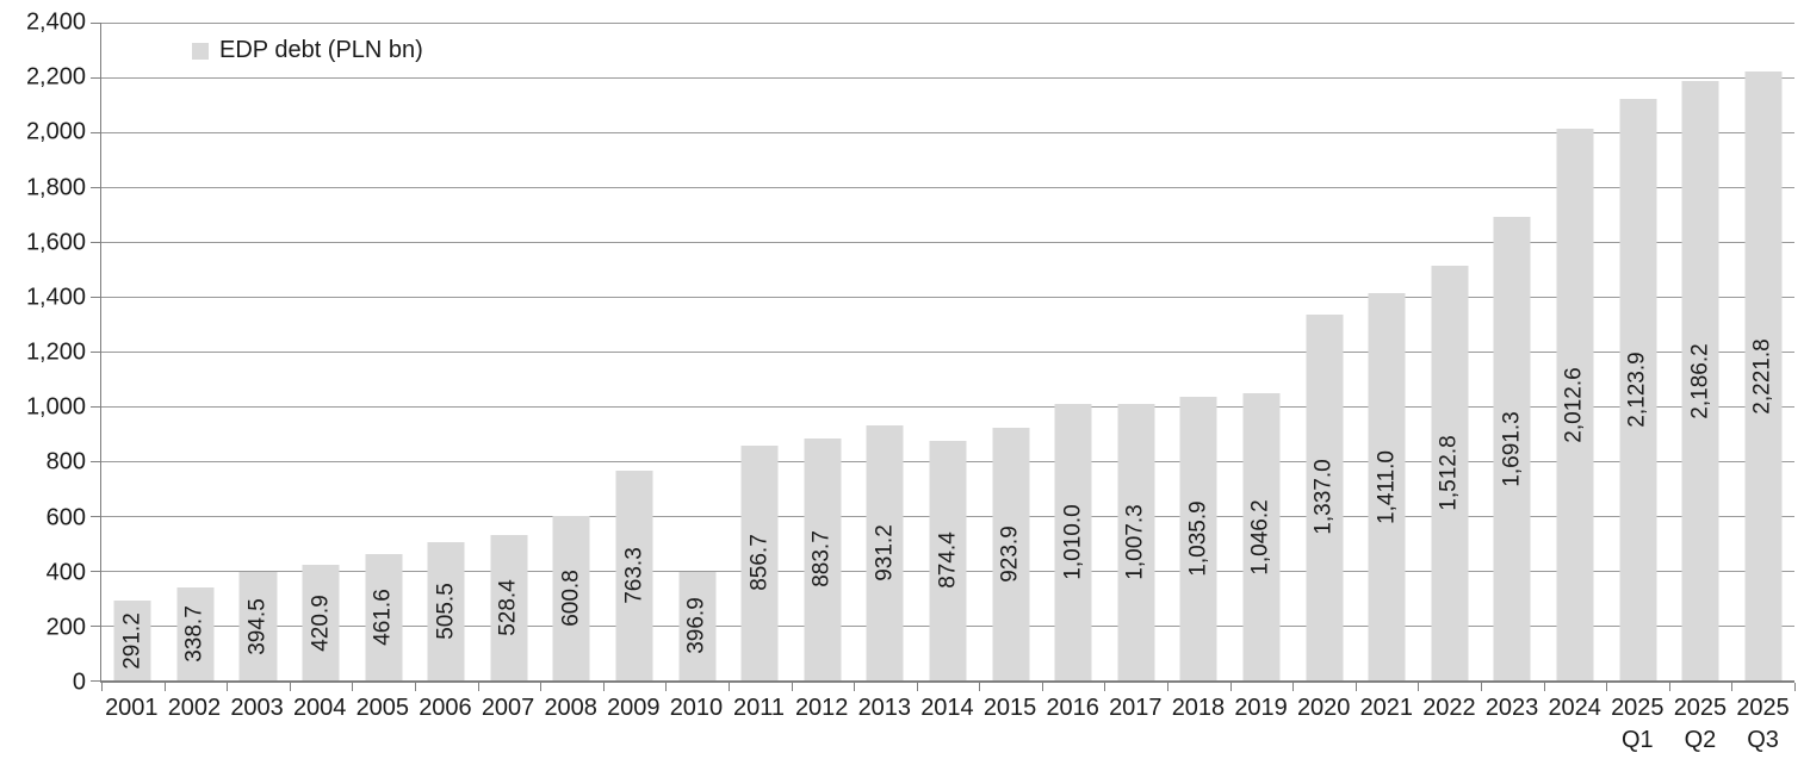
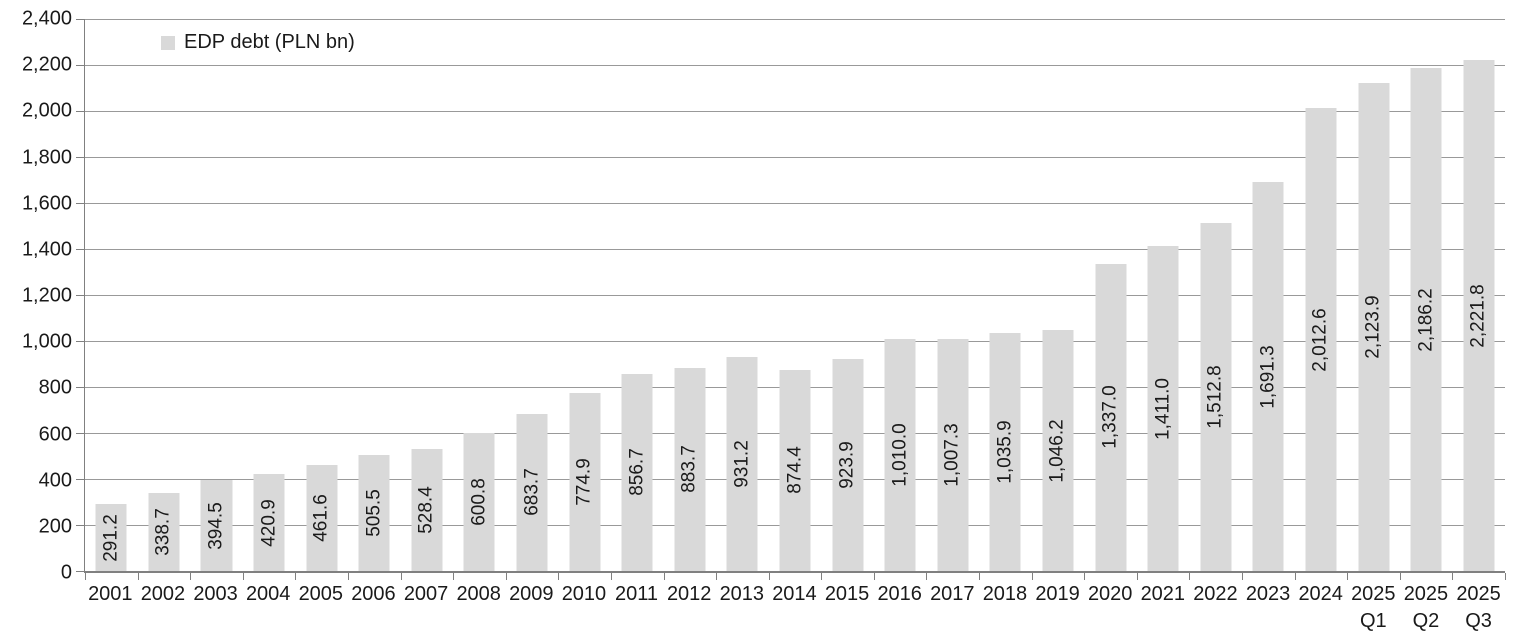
2009: 763.3 -> 683.7
2010: 396.9 -> 774.9
